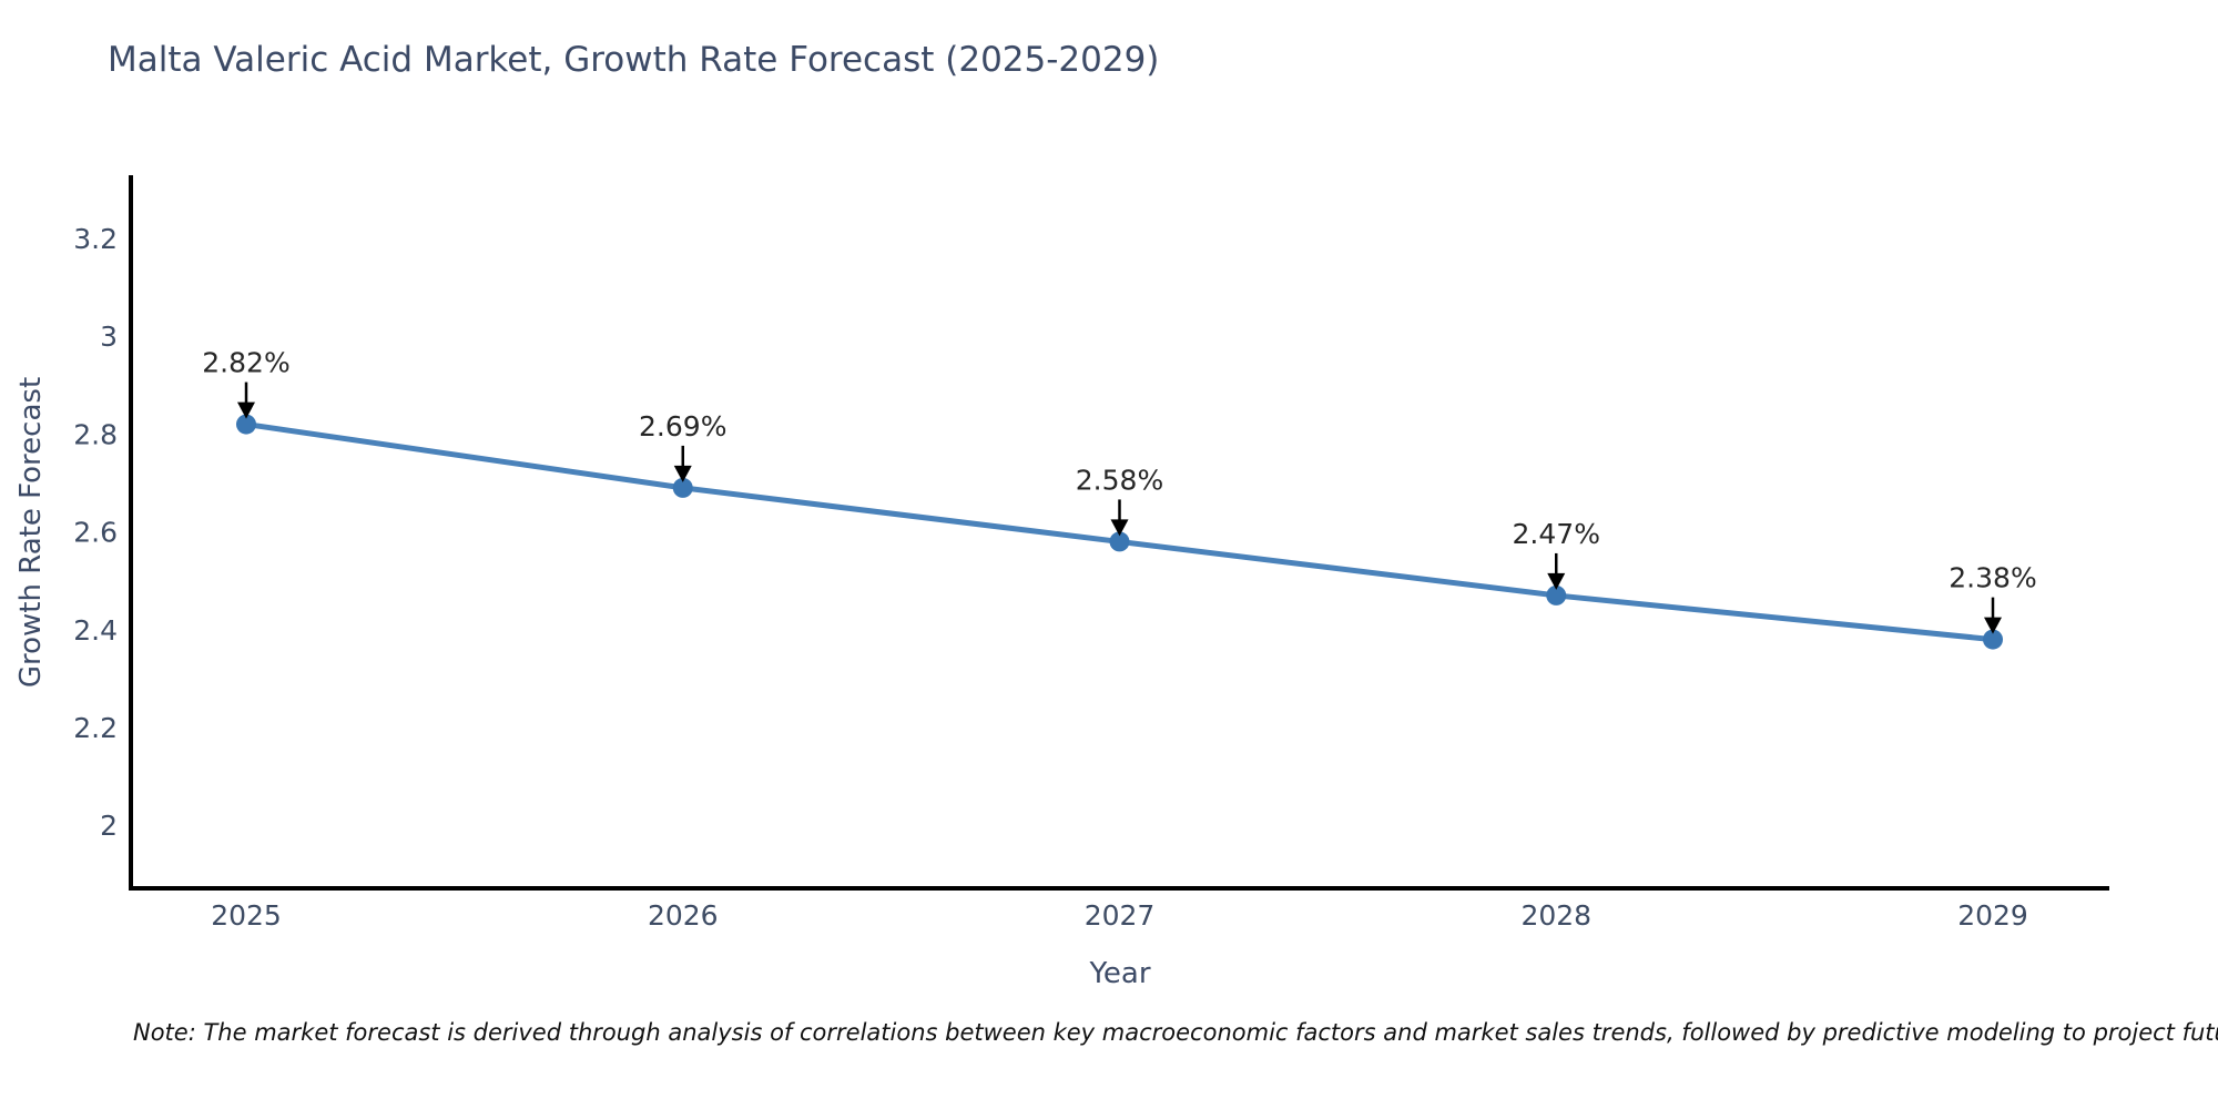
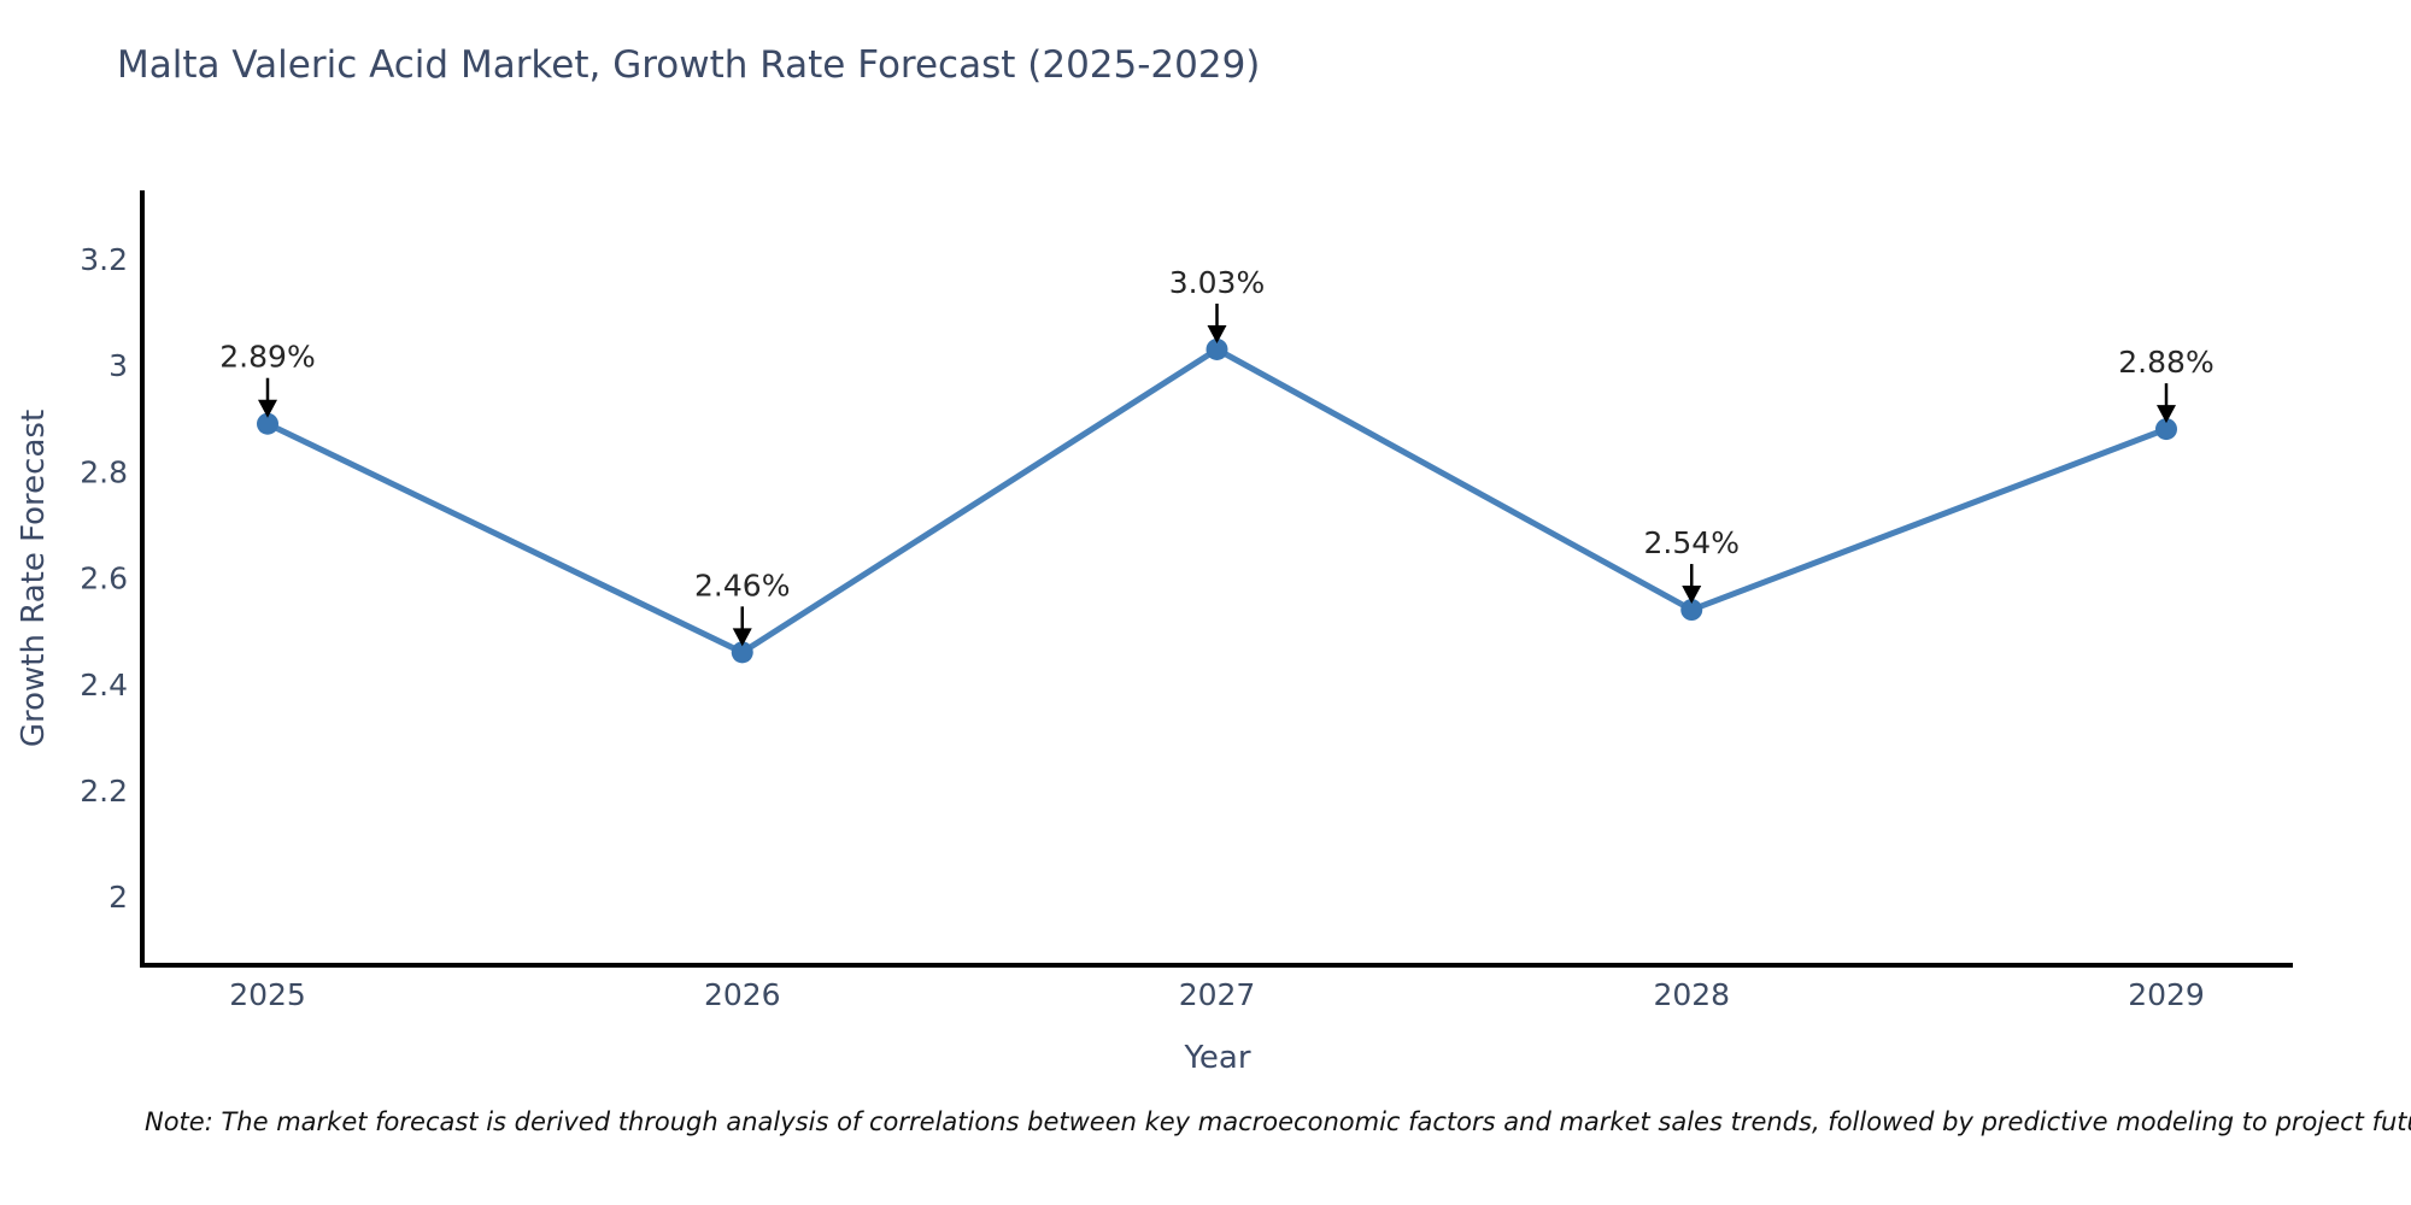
2025: 2.82% -> 2.89%
2026: 2.69% -> 2.46%
2027: 2.58% -> 3.03%
2028: 2.47% -> 2.54%
2029: 2.38% -> 2.88%
